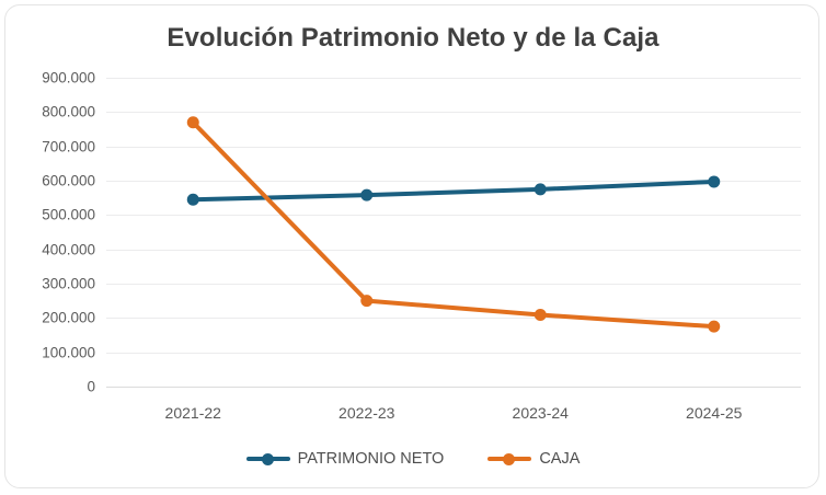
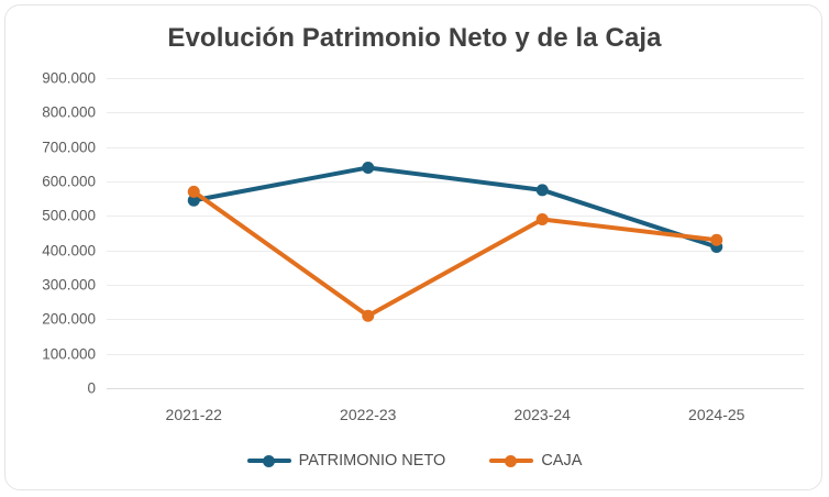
CAJA/2021-22: 770000 -> 570000
PATRIMONIO NETO/2022-23: 560000 -> 640000
CAJA/2022-23: 250000 -> 210000
CAJA/2023-24: 210000 -> 490000
PATRIMONIO NETO/2024-25: 600000 -> 410000
CAJA/2024-25: 180000 -> 430000
